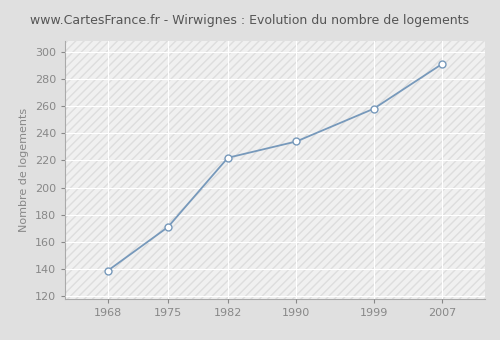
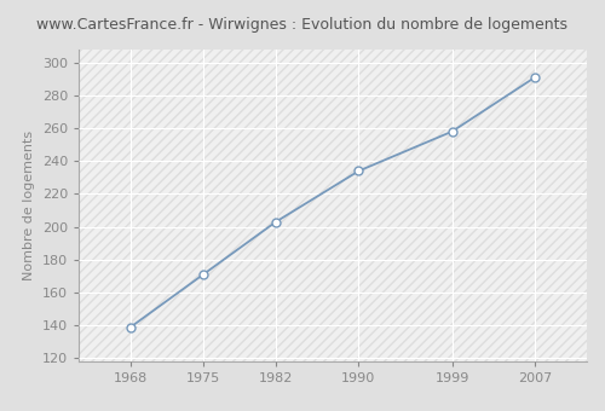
1982: 222 -> 203
